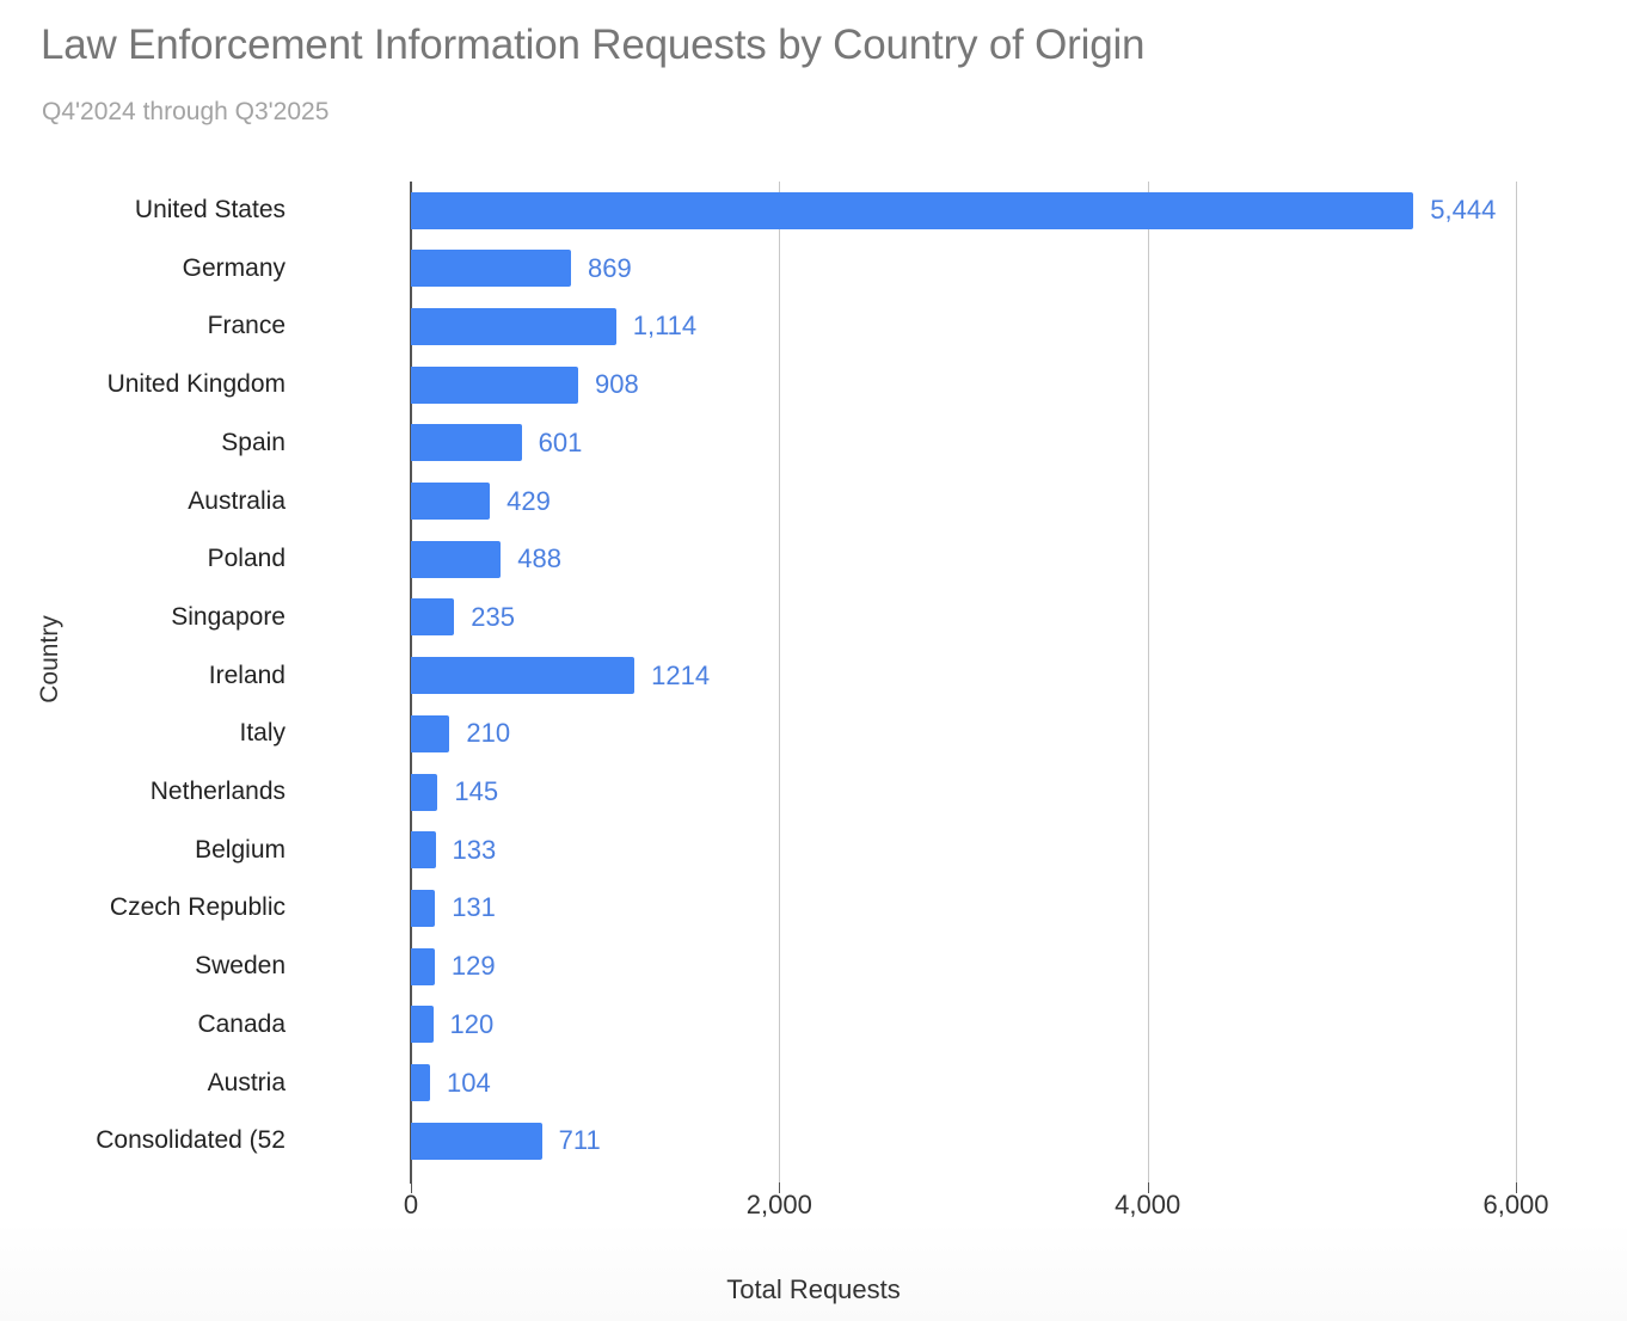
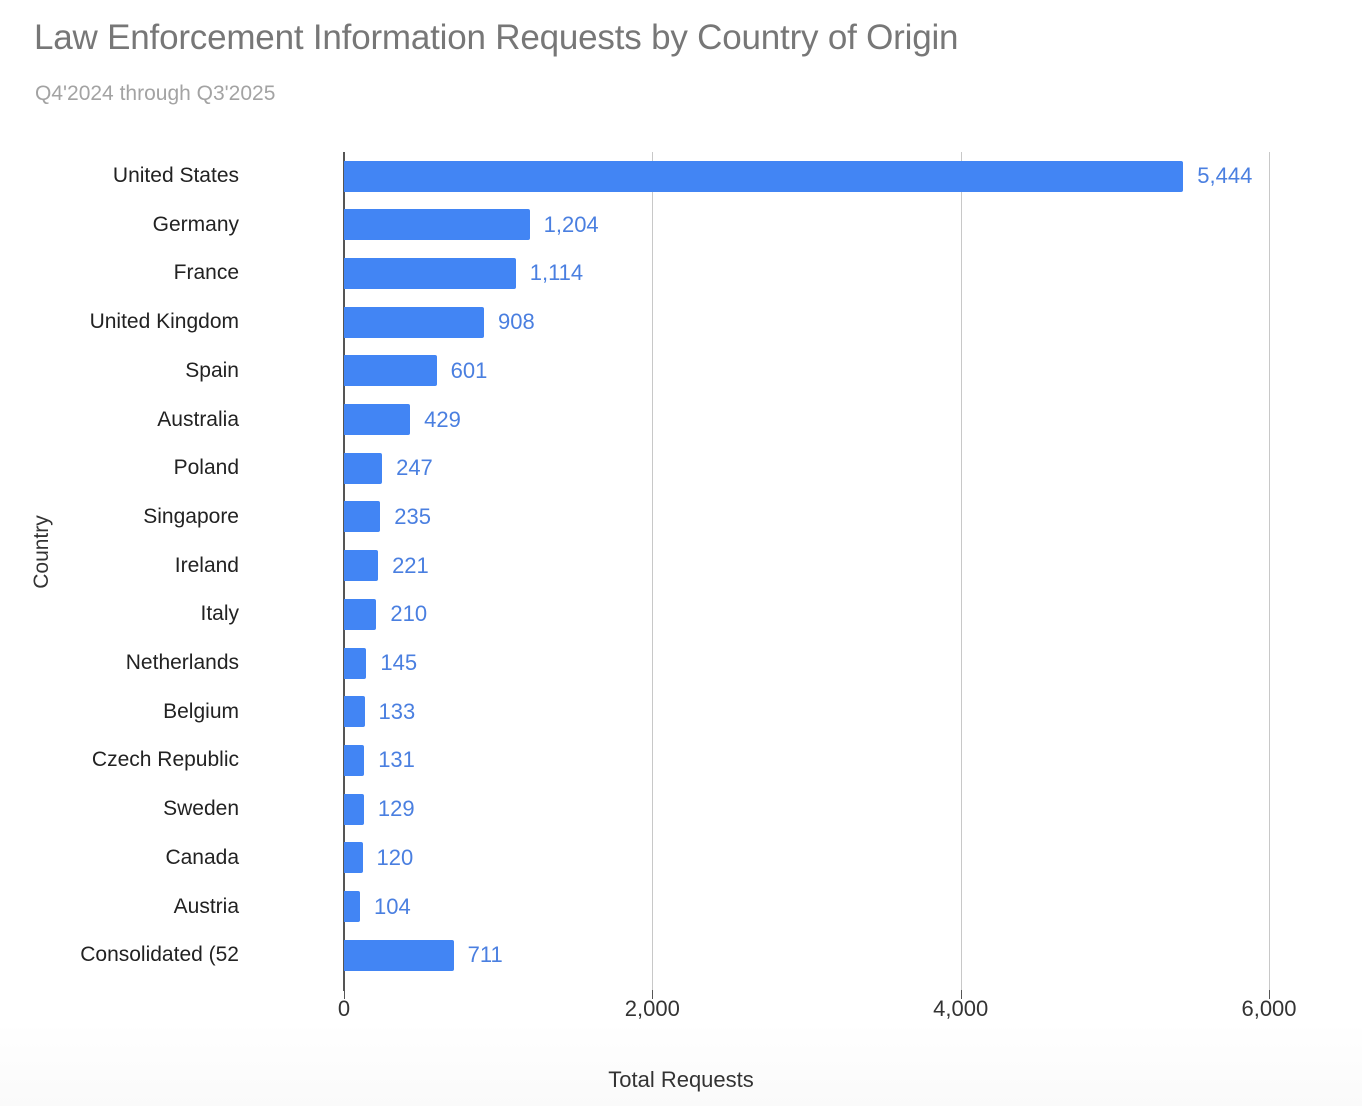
Germany: 869 -> 1,204
Poland: 488 -> 247
Ireland: 1214 -> 221
